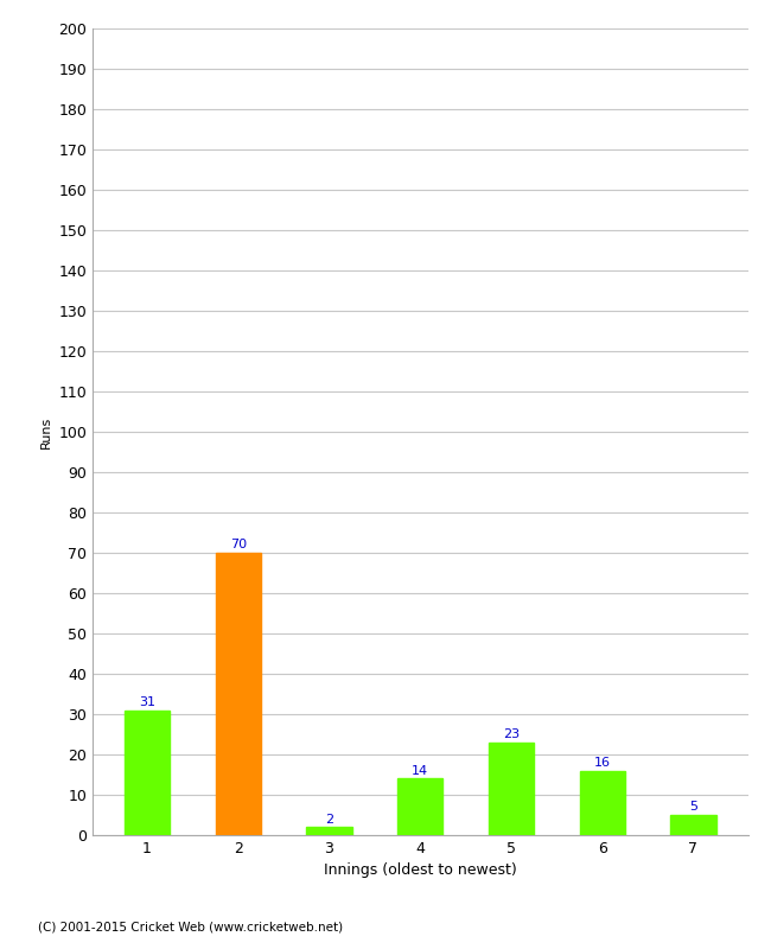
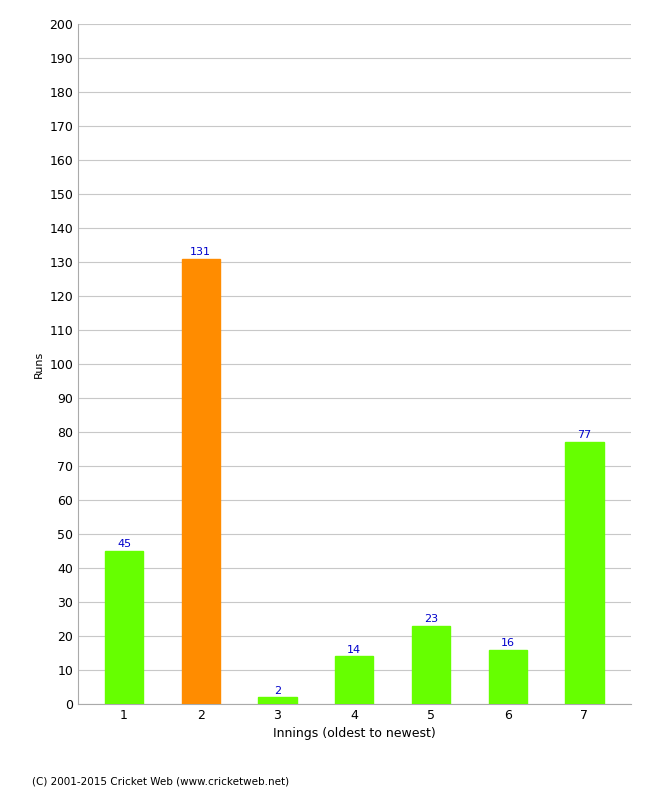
1: 31 -> 45
2: 70 -> 131
7: 5 -> 77
